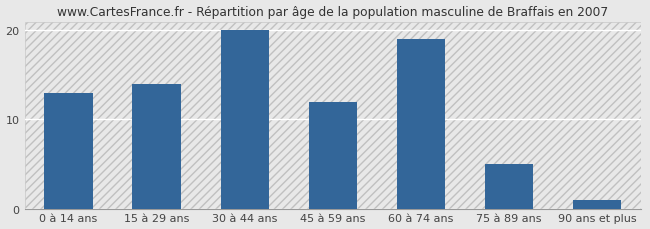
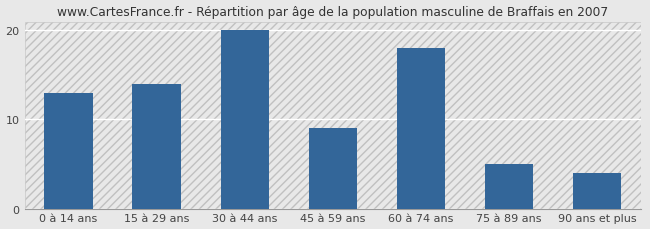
45 à 59 ans: 12 -> 9
60 à 74 ans: 19 -> 18
90 ans et plus: 1 -> 4
